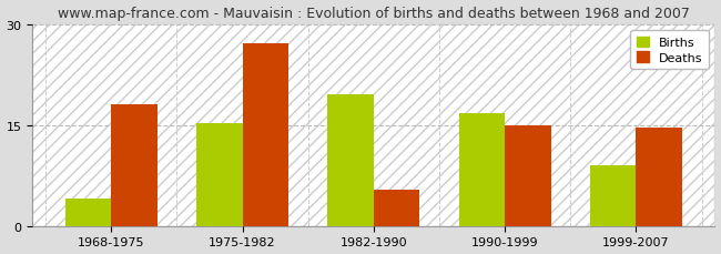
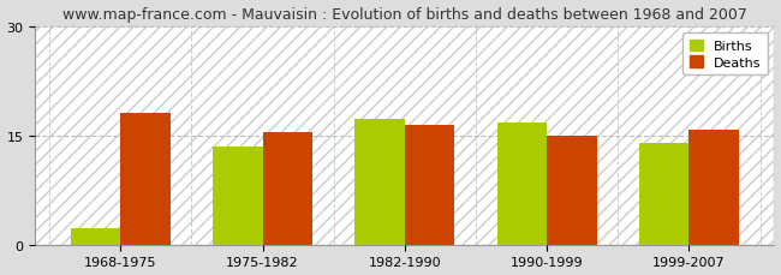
Births/1968-1975: 4.0 -> 2.2
Births/1975-1982: 15.2 -> 13.5
Deaths/1975-1982: 27.2 -> 15.4
Births/1982-1990: 19.6 -> 17.3
Deaths/1982-1990: 5.4 -> 16.5
Births/1999-2007: 9.0 -> 14.0
Deaths/1999-2007: 14.6 -> 15.8
